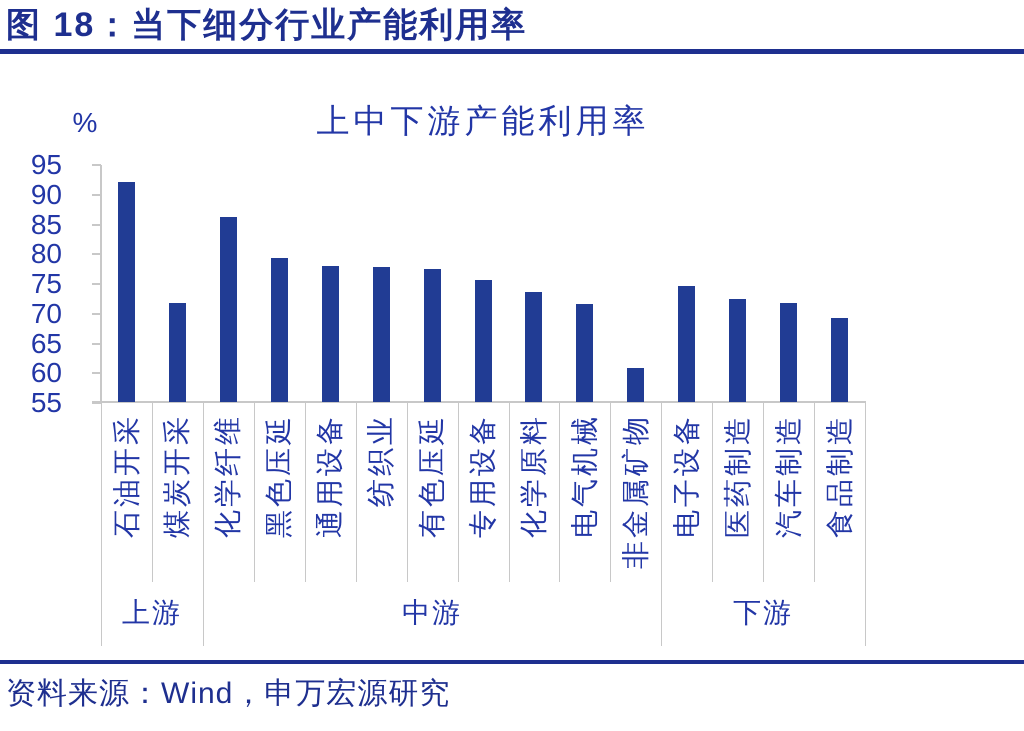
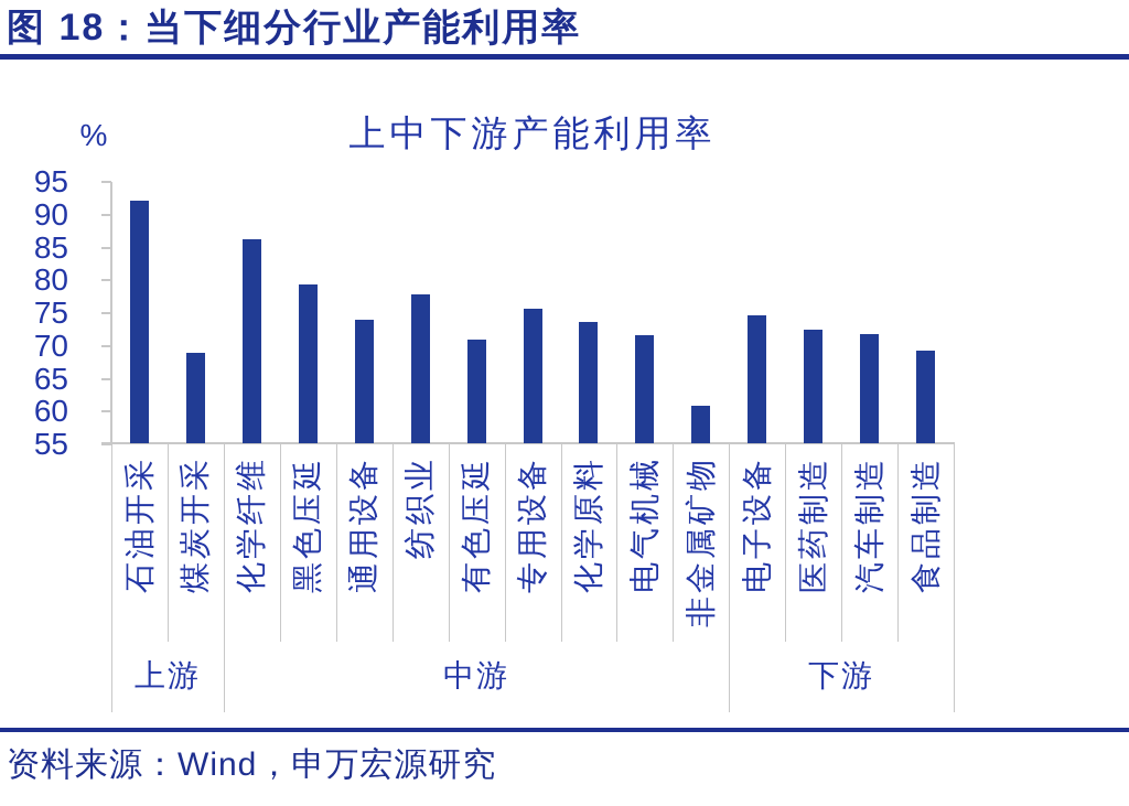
煤炭开采: 72 -> 69
通用设备: 78 -> 74
有色压延: 78 -> 71
